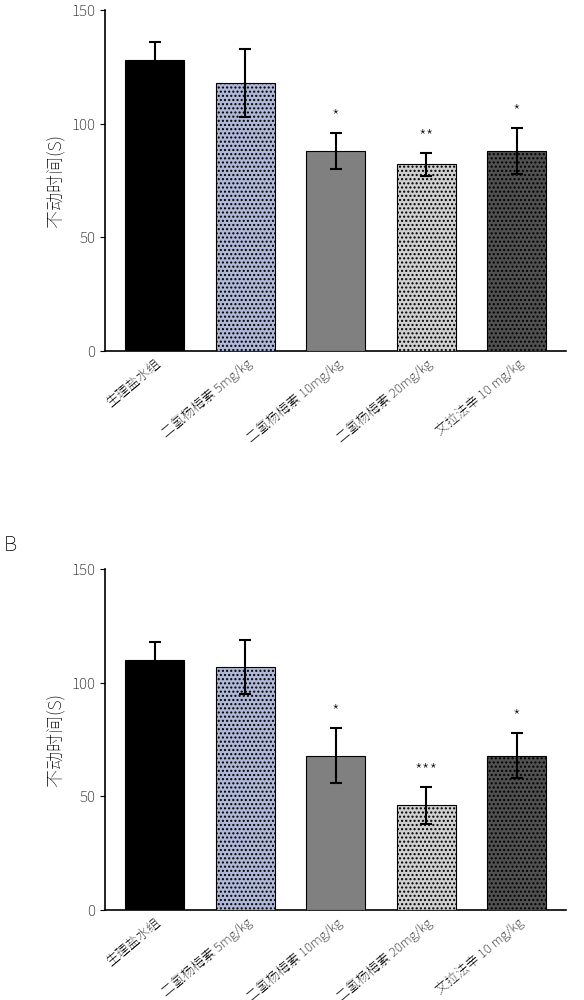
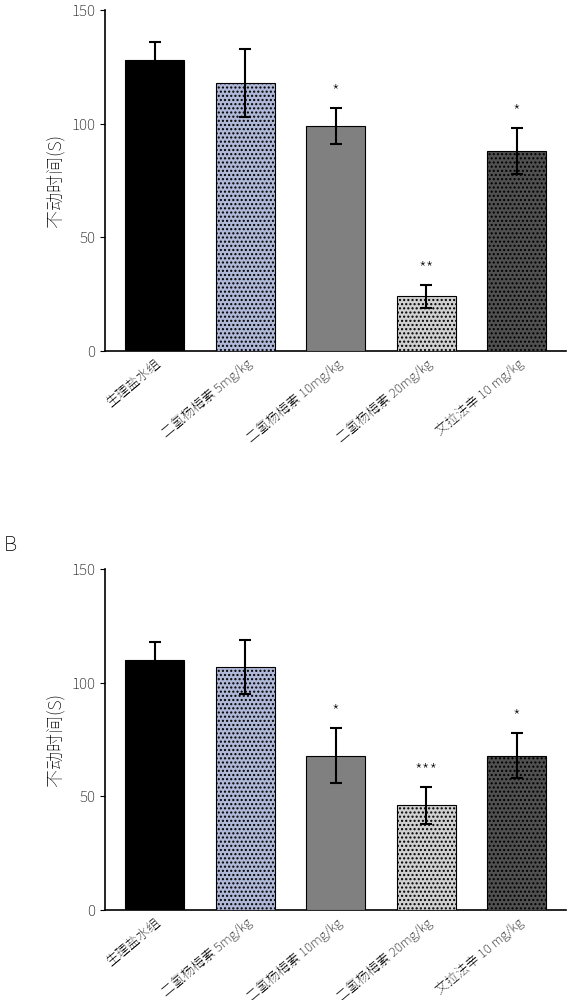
二氢杨梅素 10mg/kg: 88 -> 99
二氢杨梅素 20mg/kg: 82 -> 24
